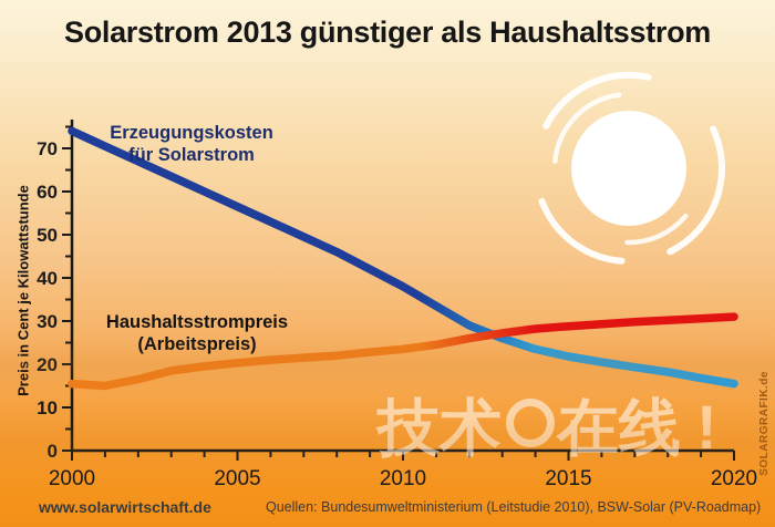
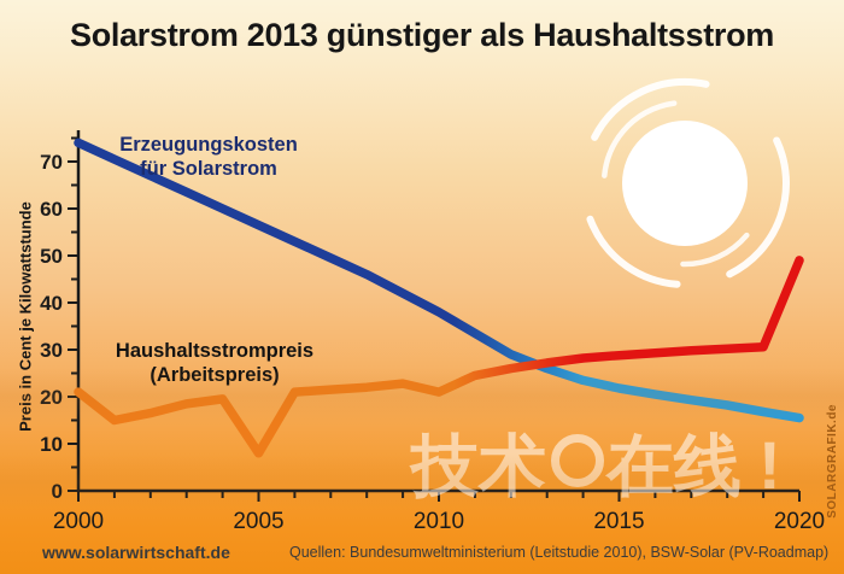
Haushaltsstrompreis (Arbeitspreis)/2000: 16 -> 21
Haushaltsstrompreis (Arbeitspreis)/2005: 20 -> 8
Haushaltsstrompreis (Arbeitspreis)/2010: 24 -> 21
Haushaltsstrompreis (Arbeitspreis)/2020: 31 -> 49
